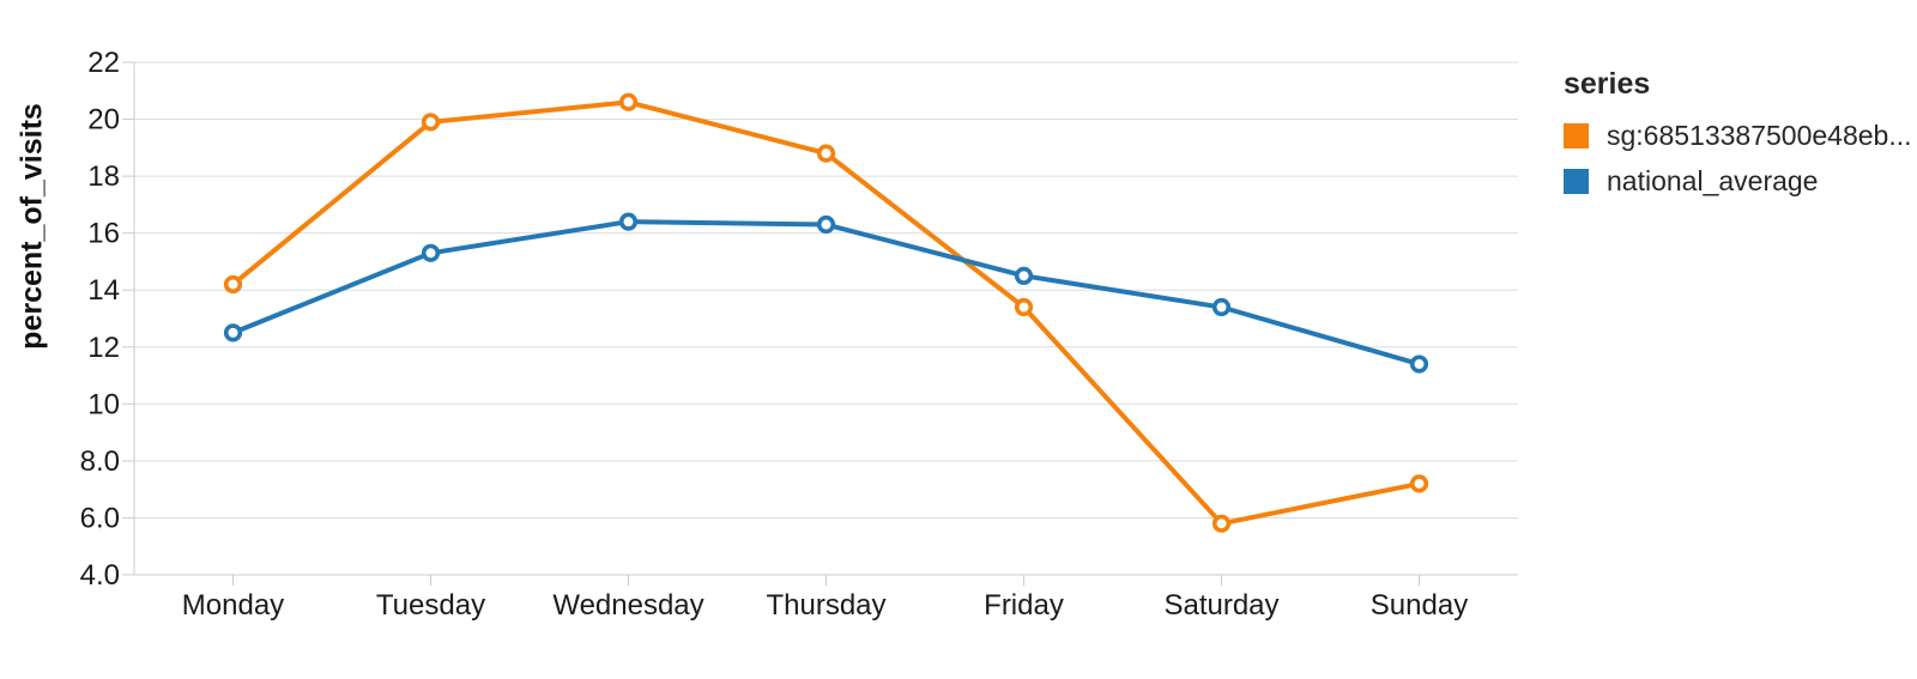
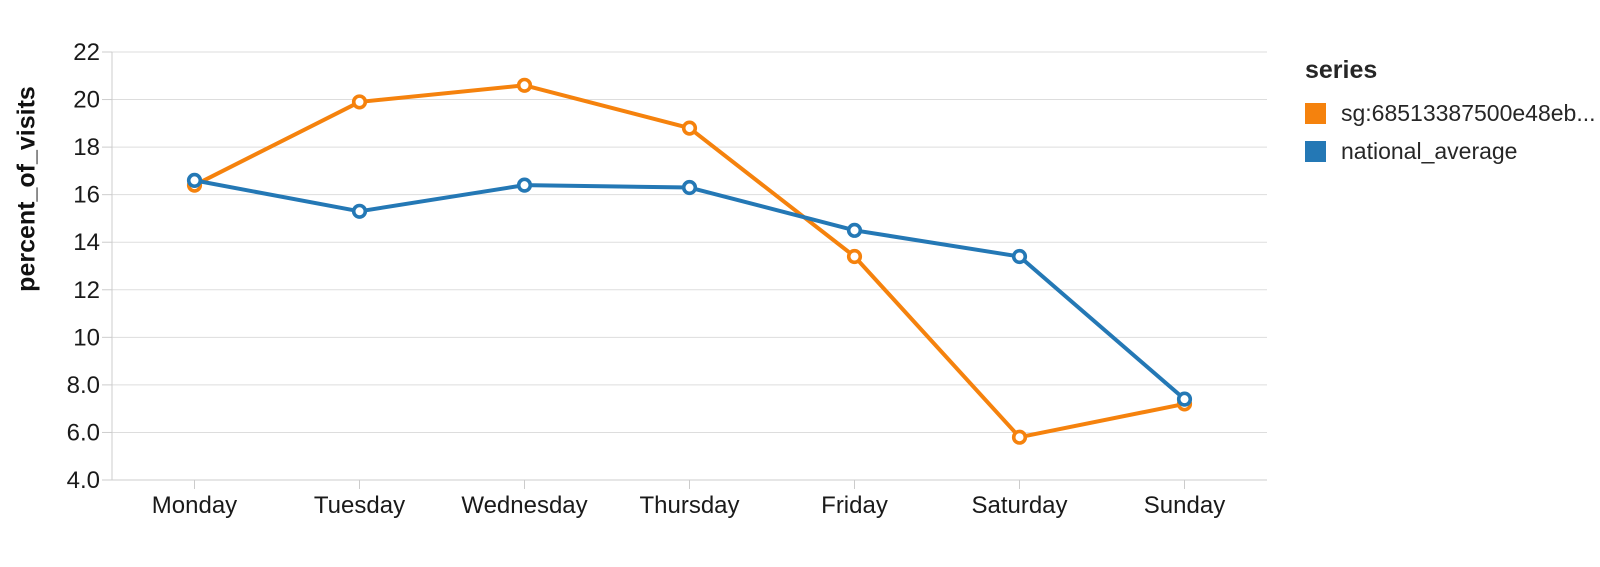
sg:68513387500e48eb.../Monday: 14.2 -> 16.4
national_average/Monday: 12.5 -> 16.6
national_average/Sunday: 11.4 -> 7.4
